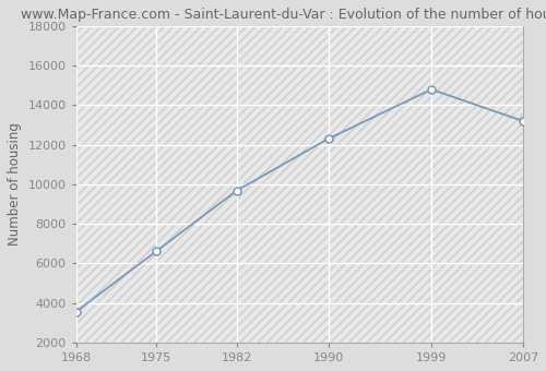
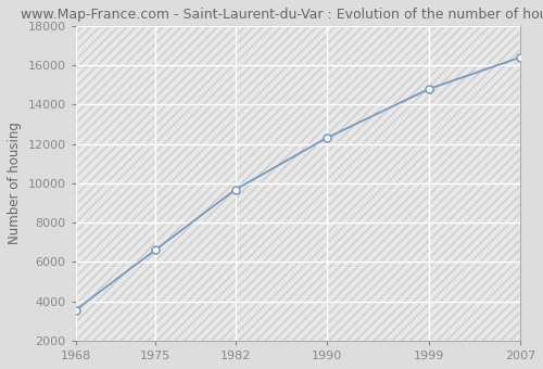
2007: 13200 -> 16400
